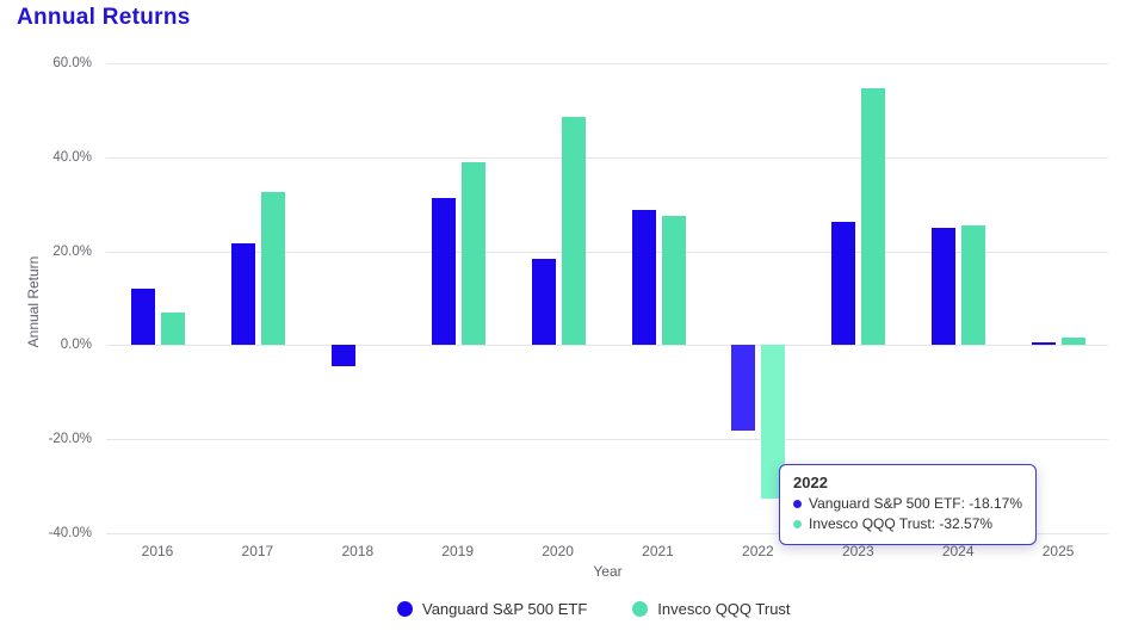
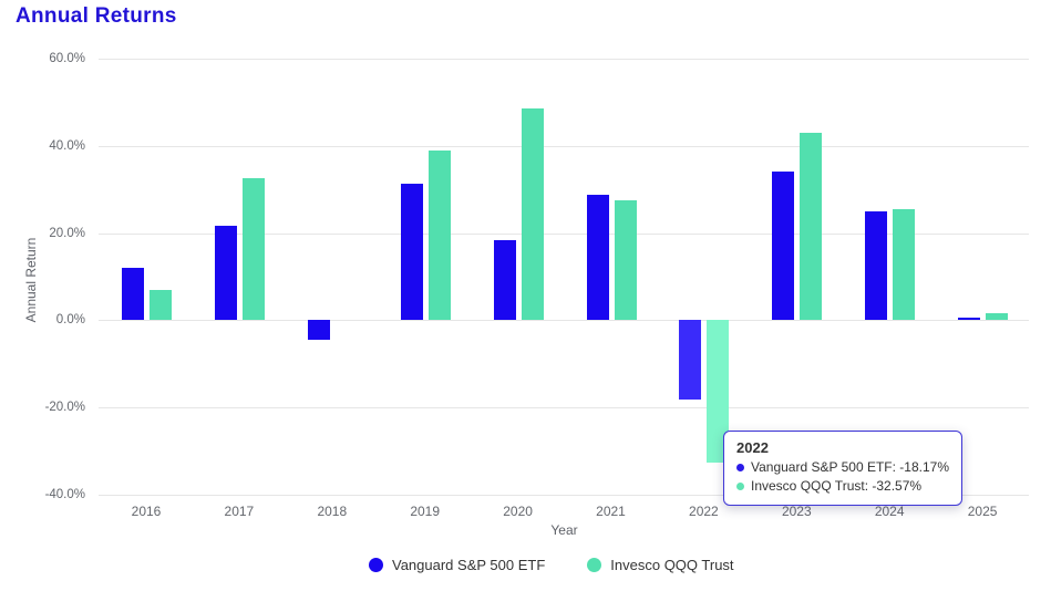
Vanguard S&P 500 ETF/2023: 26% -> 34%
Invesco QQQ Trust/2023: 55% -> 43%
